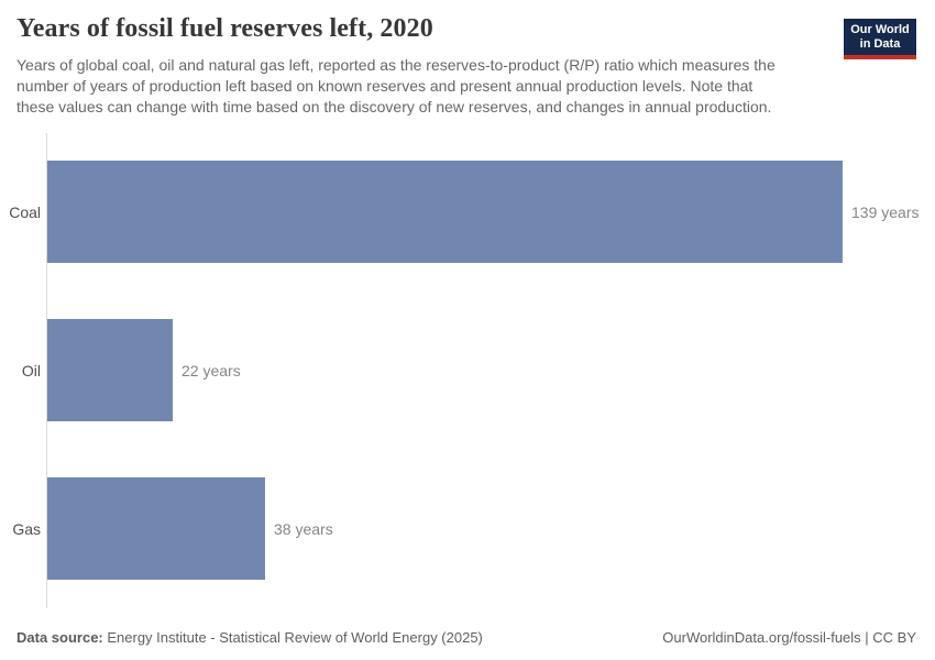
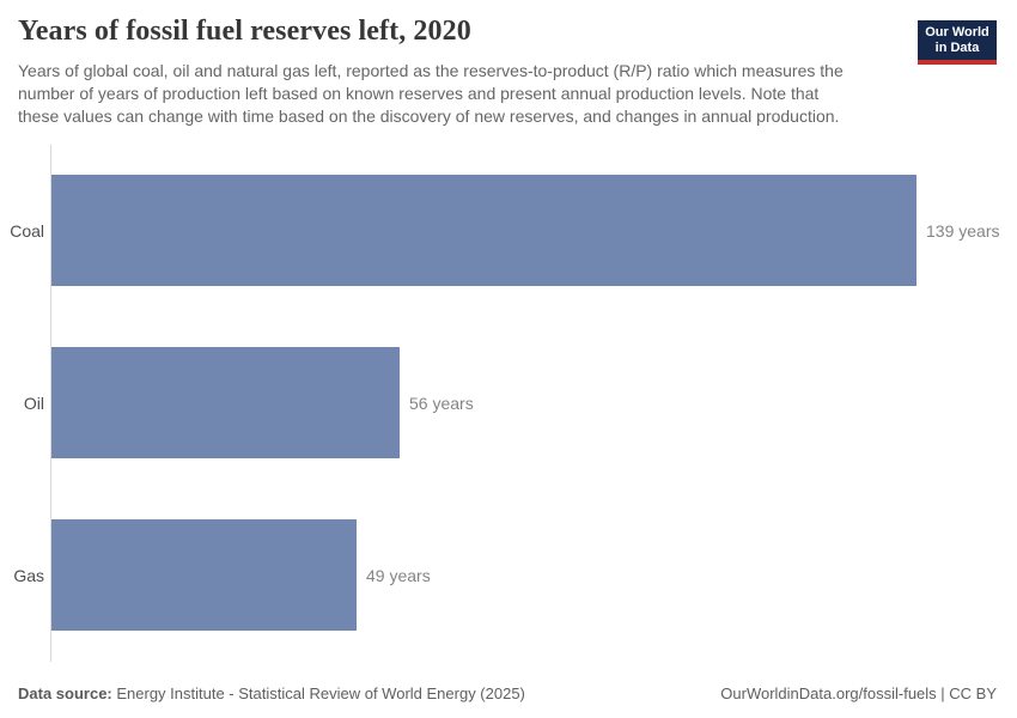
Oil: 22 -> 56
Gas: 38 -> 49
